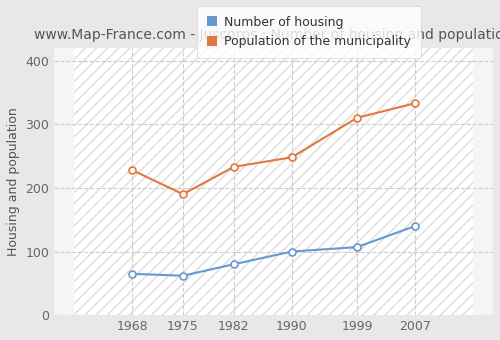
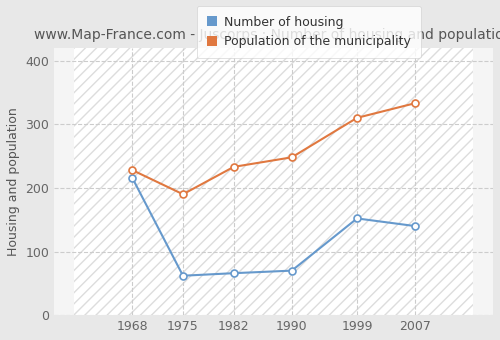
Number of housing/1968: 65 -> 216
Number of housing/1982: 80 -> 66
Number of housing/1990: 100 -> 70
Number of housing/1999: 107 -> 152
